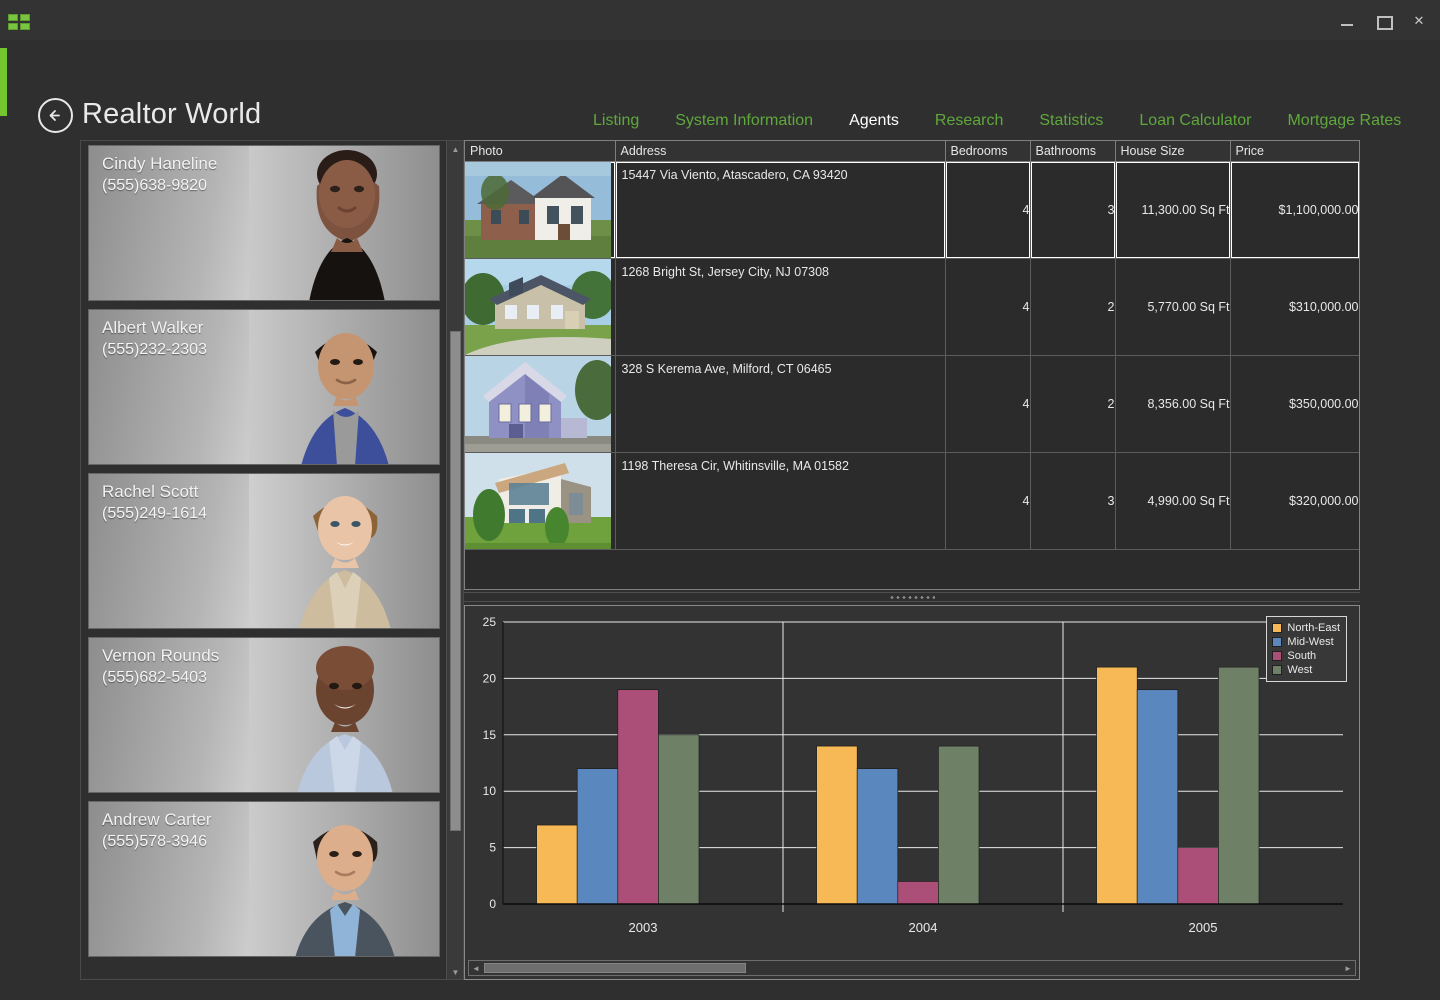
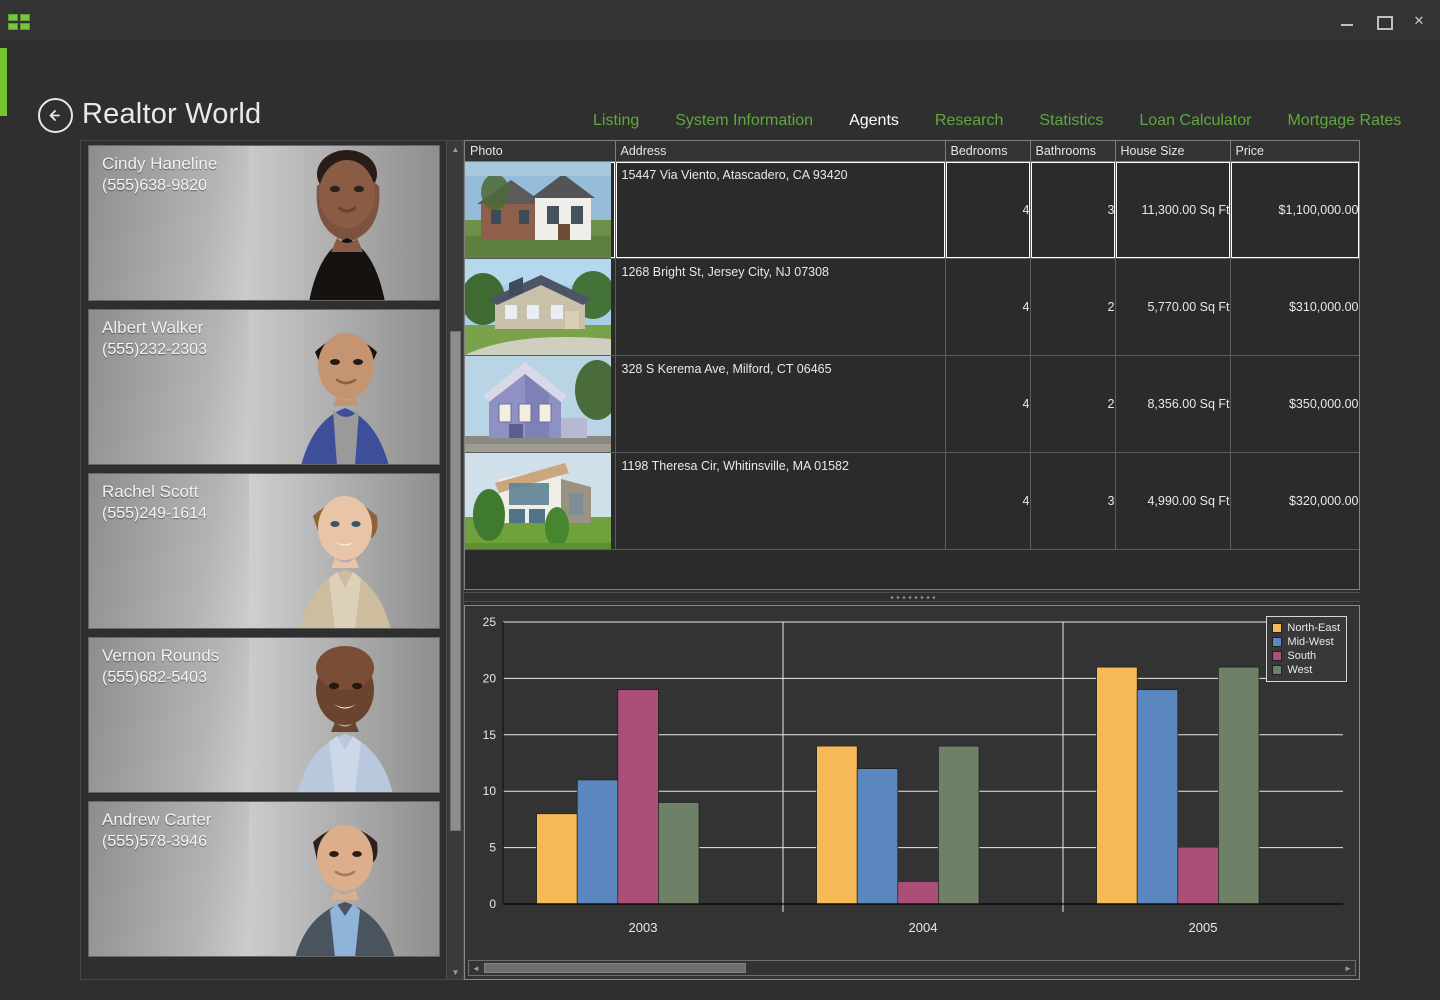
North-East/2003: 7 -> 8
Mid-West/2003: 12 -> 11
West/2003: 15 -> 9
